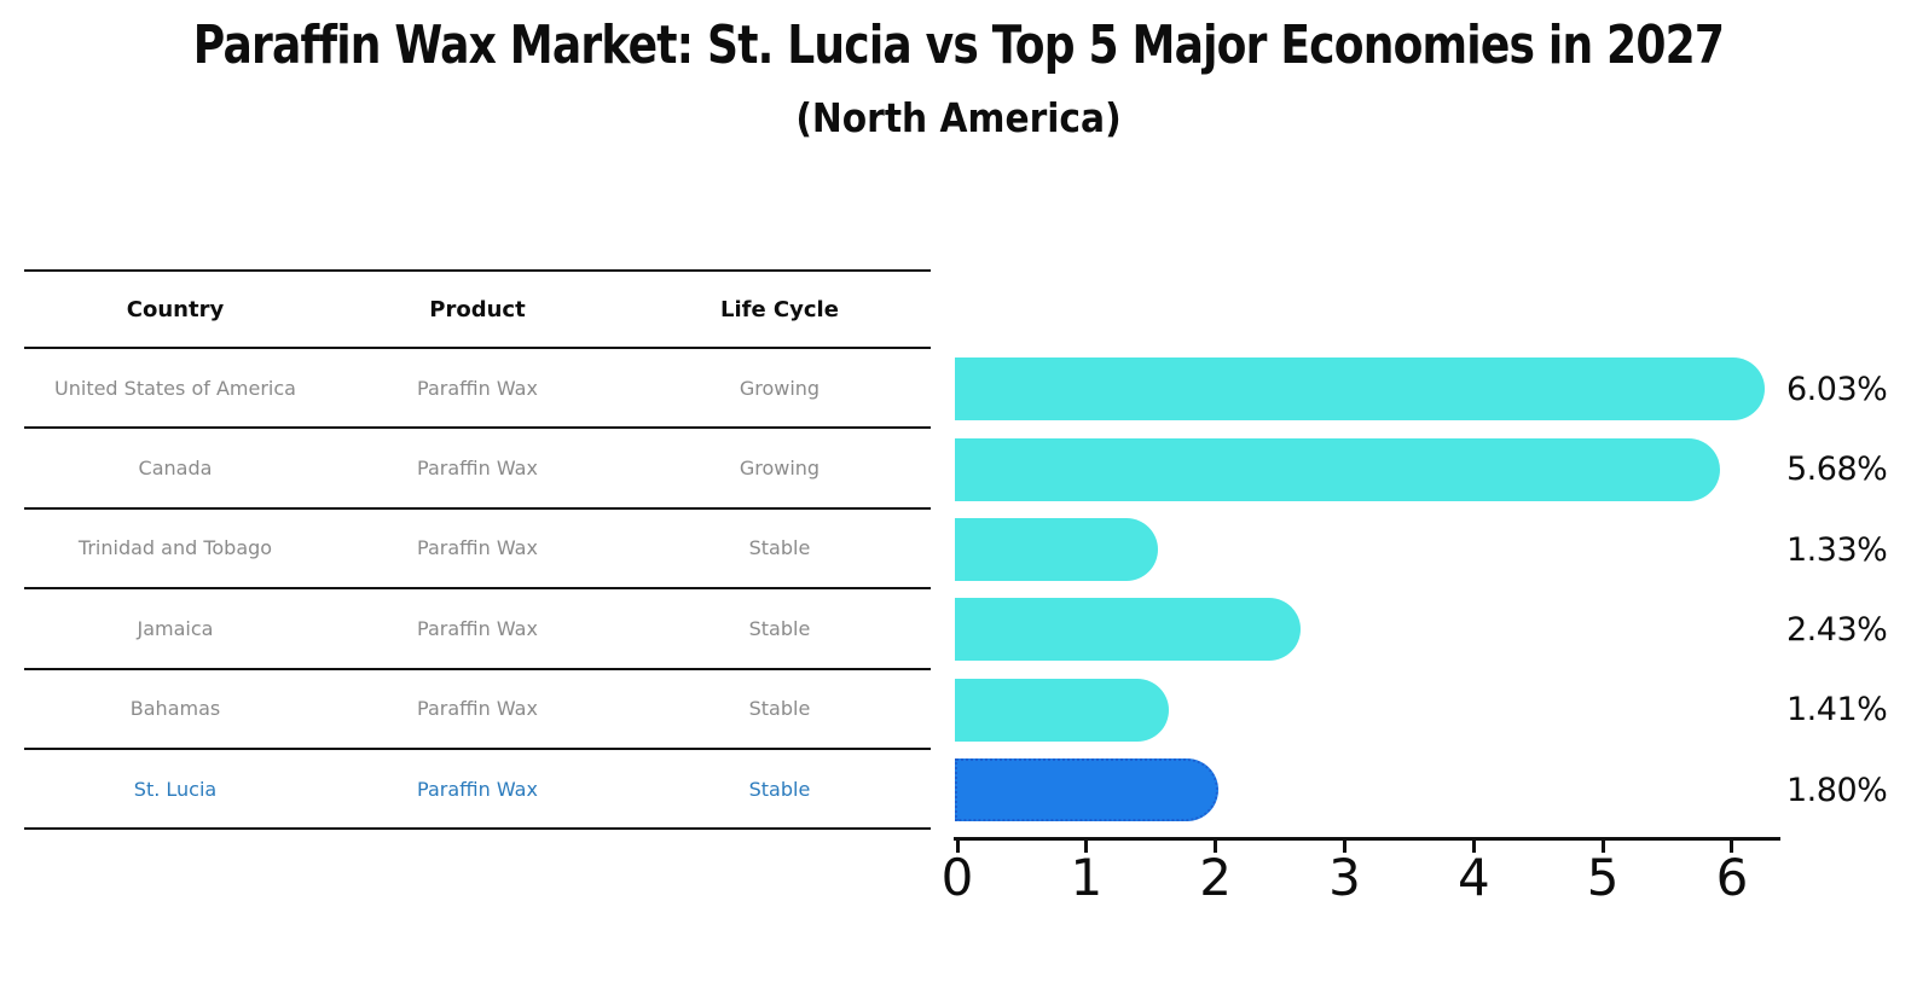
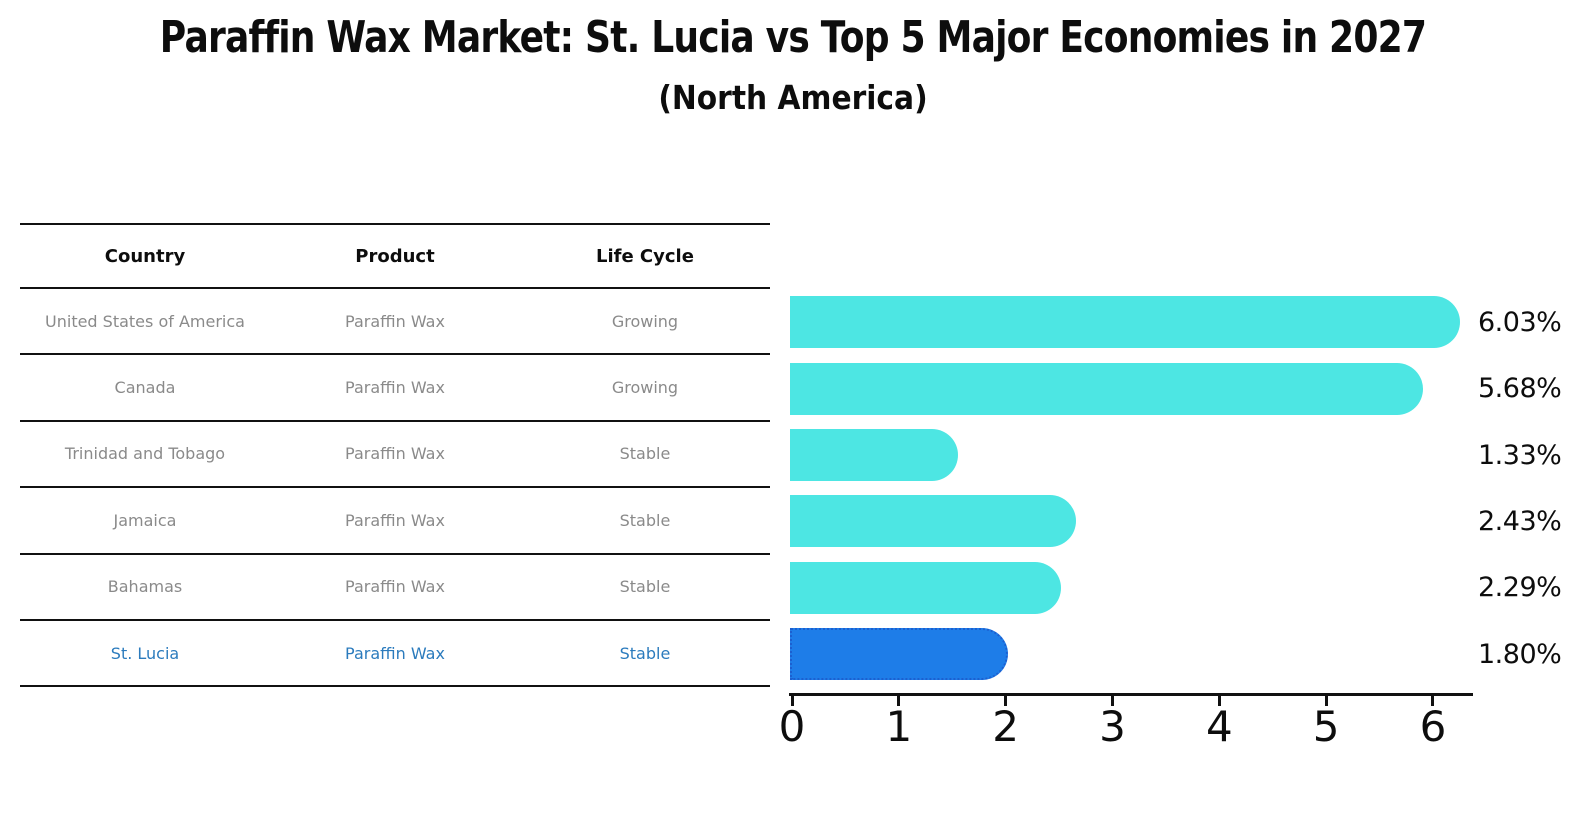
Bahamas: 1.41% -> 2.29%
